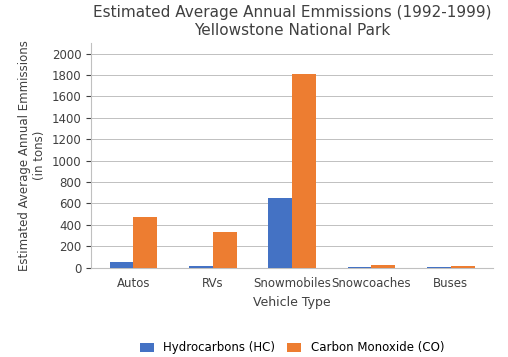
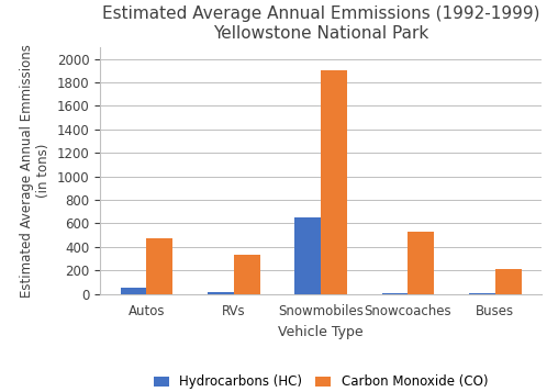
Carbon Monoxide (CO)/Snowmobiles: 1810 -> 1900
Carbon Monoxide (CO)/Snowcoaches: 30 -> 530
Carbon Monoxide (CO)/Buses: 20 -> 210
